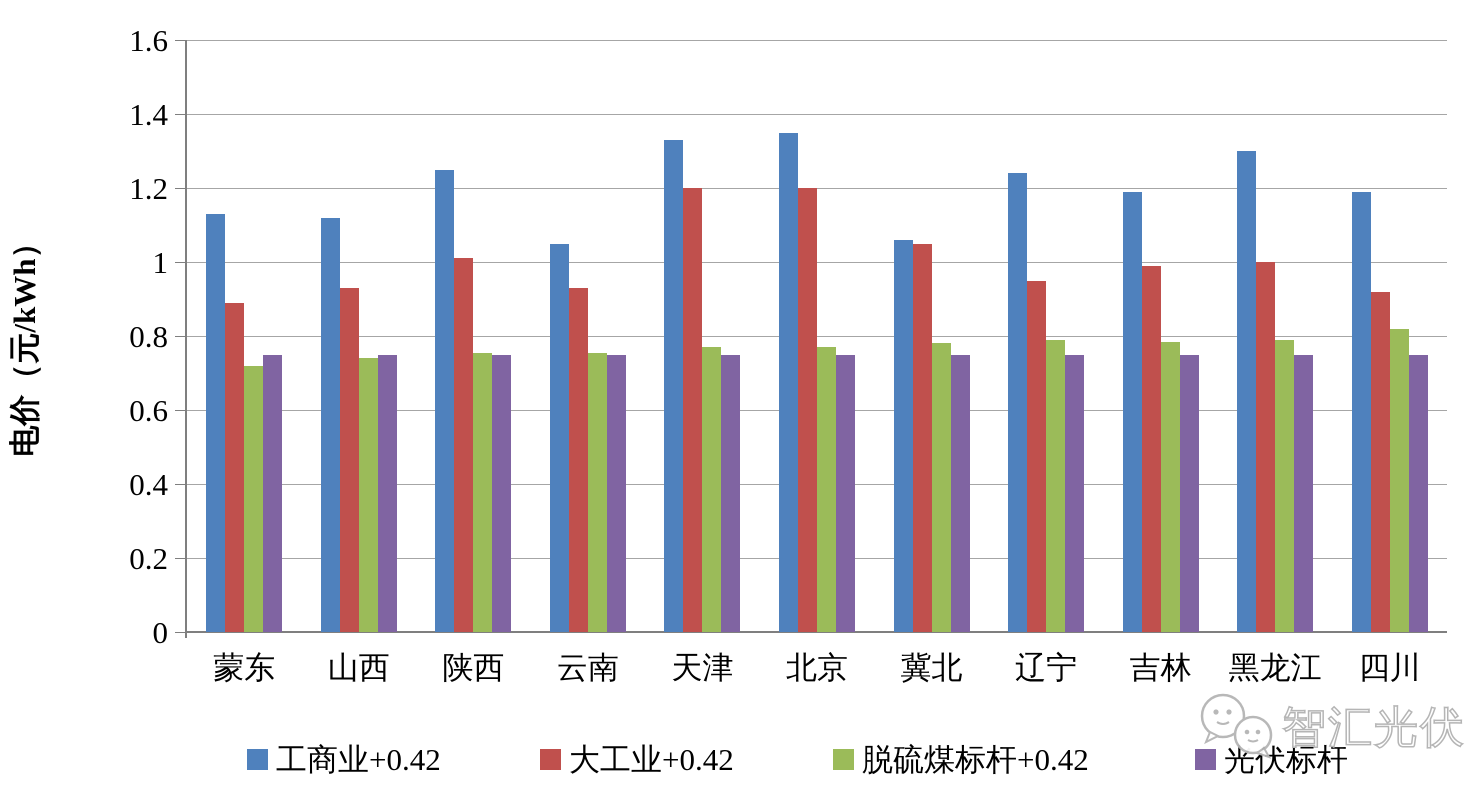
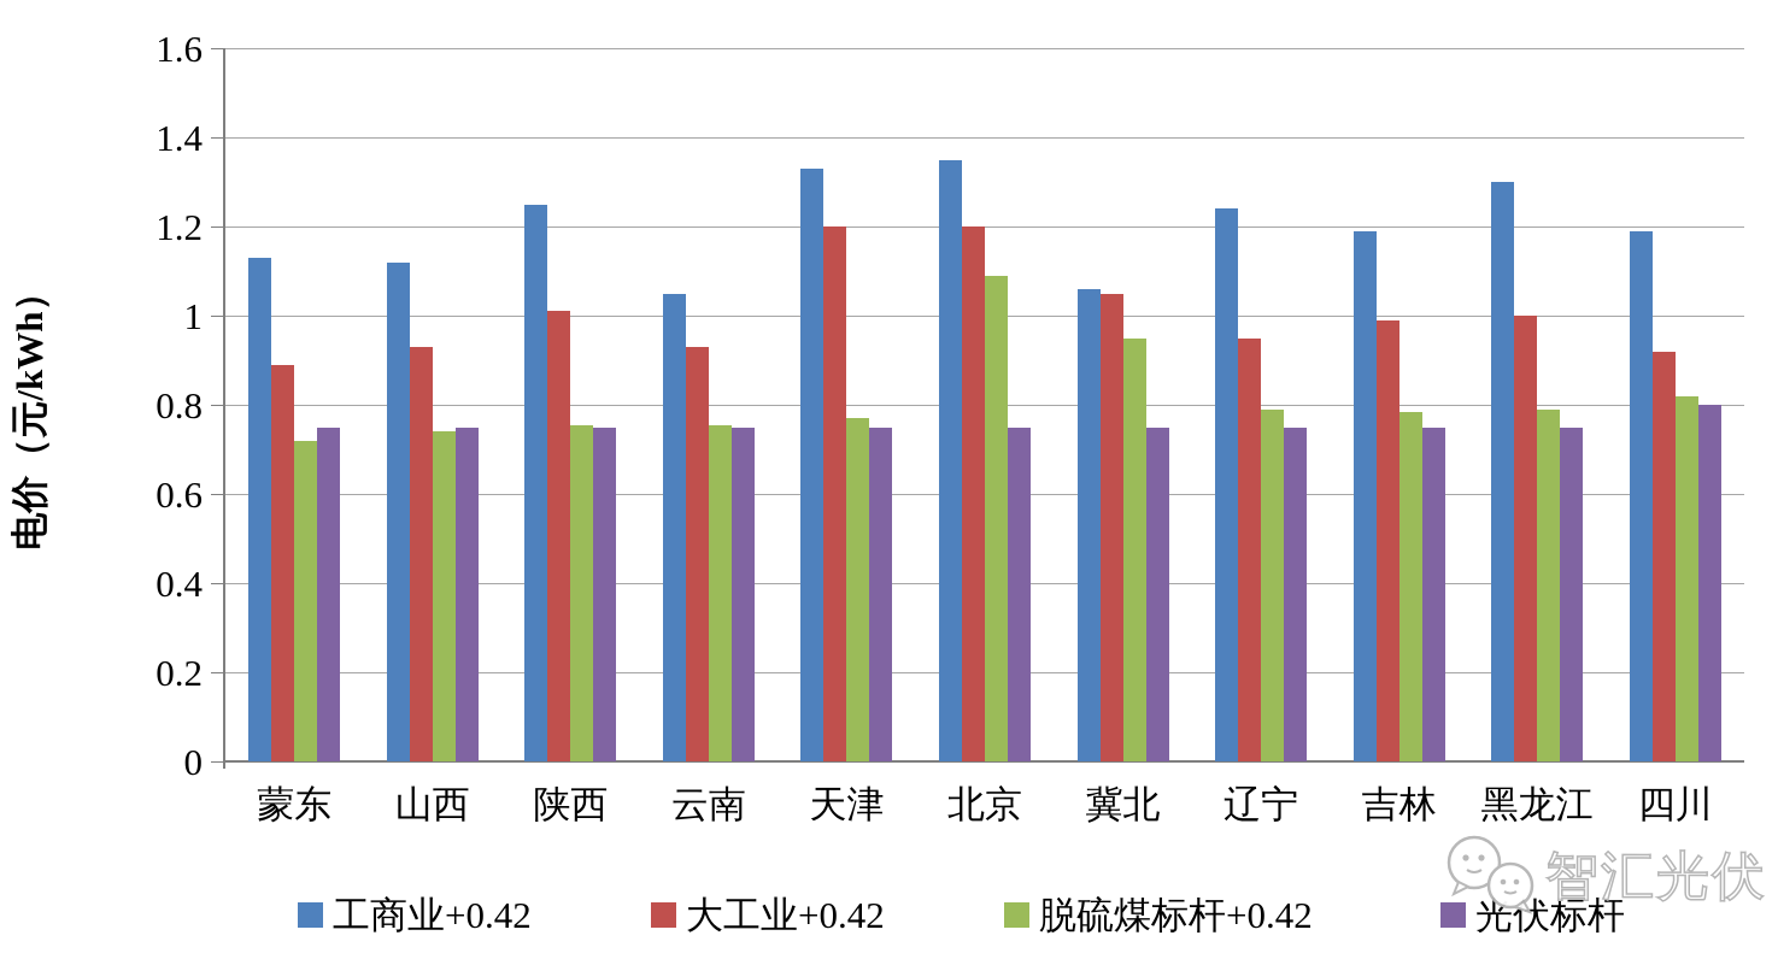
脱硫煤标杆+0.42/北京: 0.77 -> 1.09
脱硫煤标杆+0.42/冀北: 0.78 -> 0.95
光伏标杆/四川: 0.75 -> 0.80
